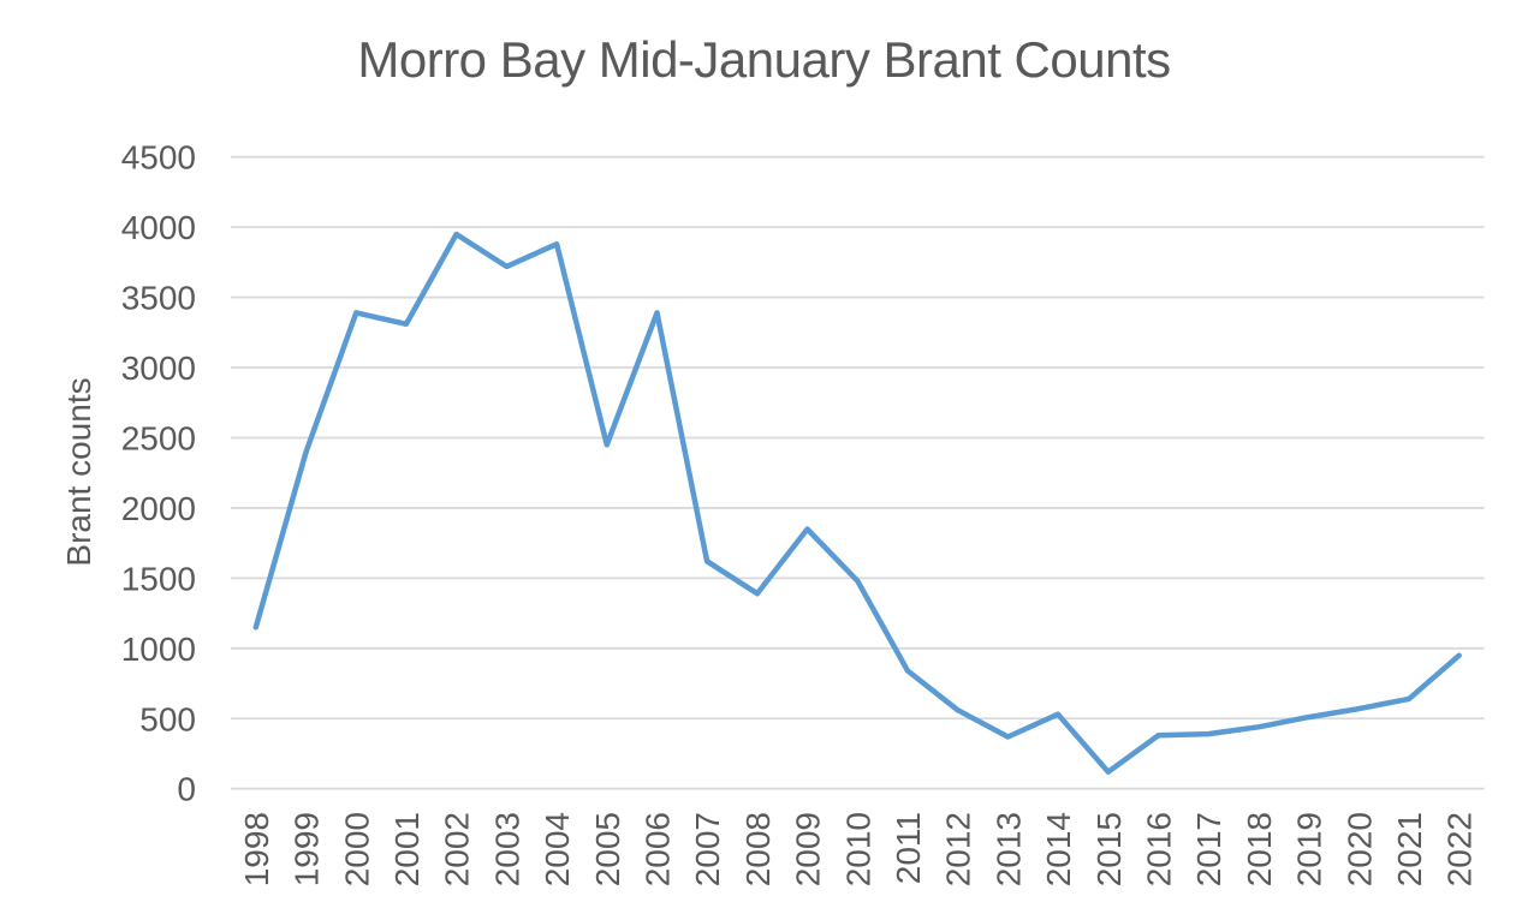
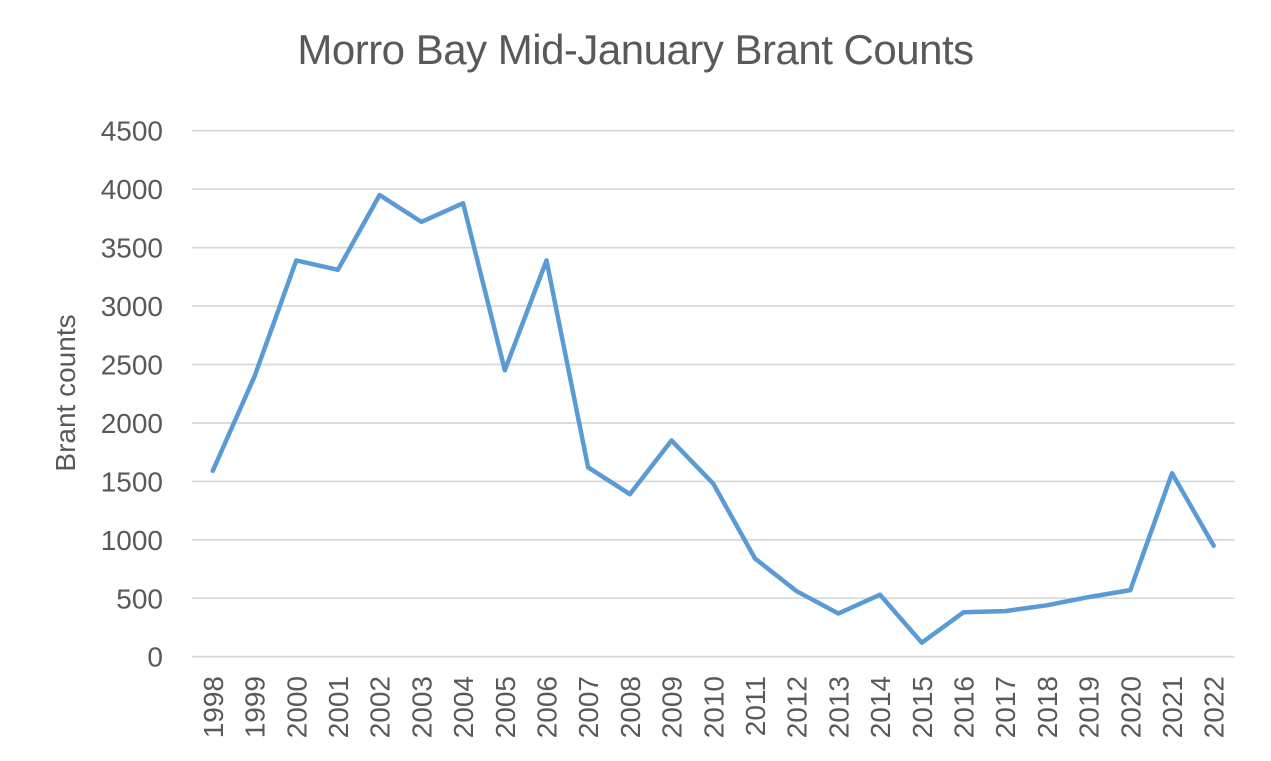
1998: 1150 -> 1590
2021: 640 -> 1570
